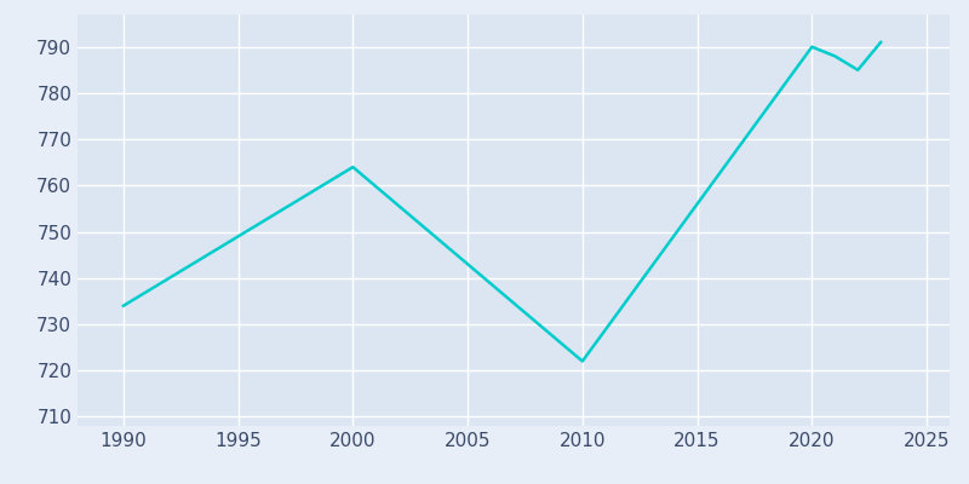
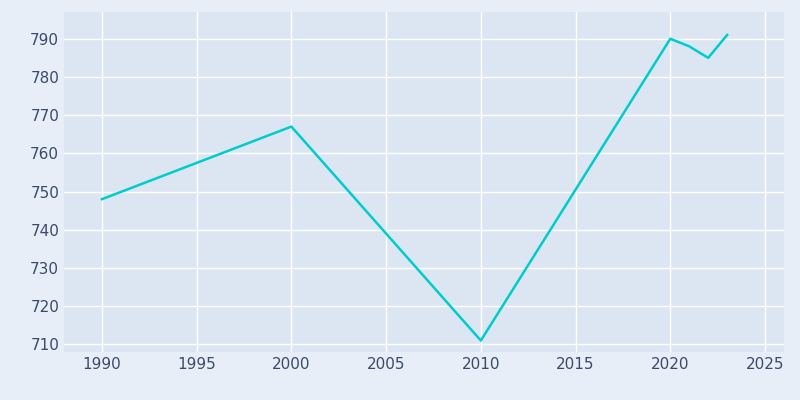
1990: 734 -> 748
2000: 764 -> 767
2010: 722 -> 711
